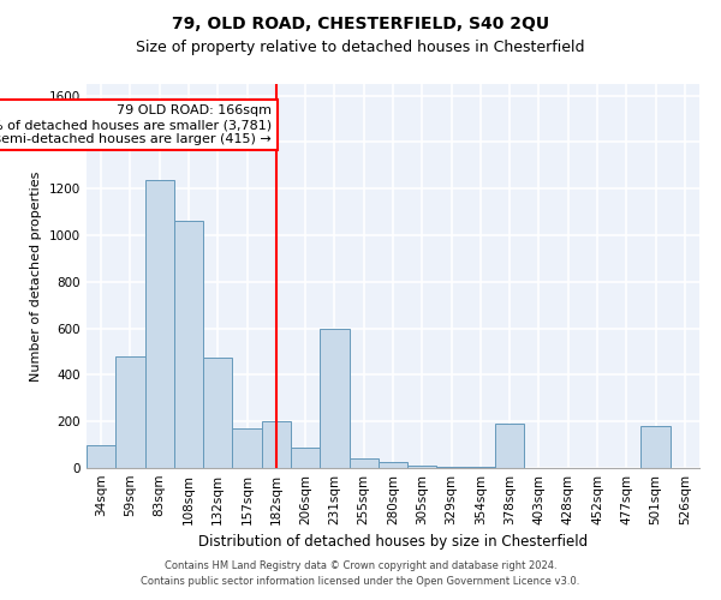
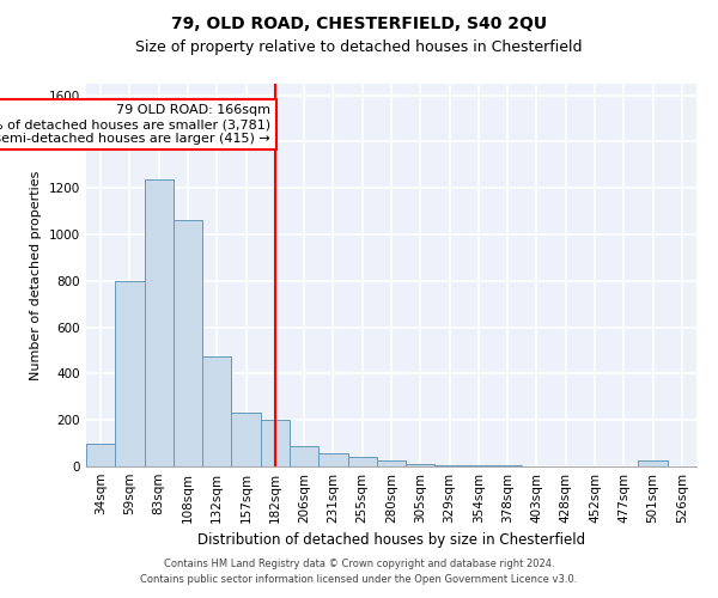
59sqm: 480 -> 800
157sqm: 170 -> 230
231sqm: 600 -> 60
378sqm: 190 -> 0
501sqm: 180 -> 20
